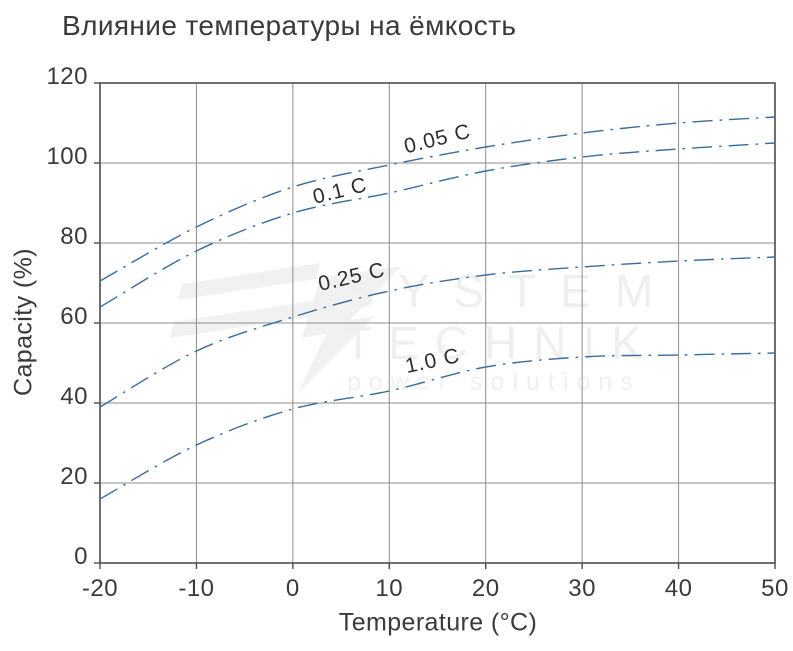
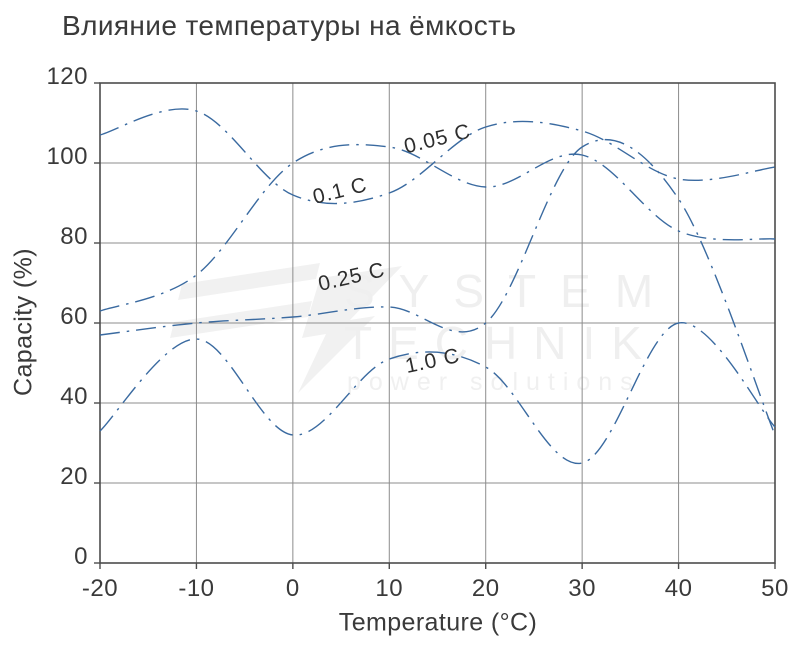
0.05 C/-20: 70 -> 63
0.1 C/-20: 64 -> 107
0.25 C/-20: 39 -> 57
1.0 C/-20: 16 -> 33
0.05 C/-10: 84 -> 72
0.1 C/-10: 78 -> 113
0.25 C/-10: 53 -> 60
1.0 C/-10: 30 -> 56
0.05 C/0: 94 -> 100
0.1 C/0: 88 -> 92
1.0 C/0: 38 -> 32
0.05 C/10: 100 -> 104
0.25 C/10: 68 -> 64
1.0 C/10: 43 -> 51
0.05 C/20: 104 -> 94
0.1 C/20: 98 -> 109
0.25 C/20: 72 -> 60
0.05 C/30: 108 -> 102
0.1 C/30: 102 -> 108
0.25 C/30: 74 -> 104
1.0 C/30: 52 -> 25
0.05 C/40: 110 -> 83
0.1 C/40: 104 -> 96
0.25 C/40: 76 -> 91
1.0 C/40: 52 -> 60
0.05 C/50: 112 -> 81
0.1 C/50: 105 -> 99
0.25 C/50: 76 -> 32
1.0 C/50: 52 -> 34
